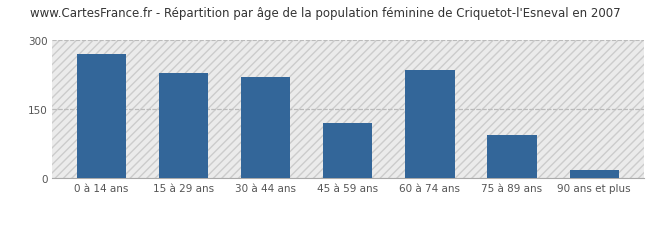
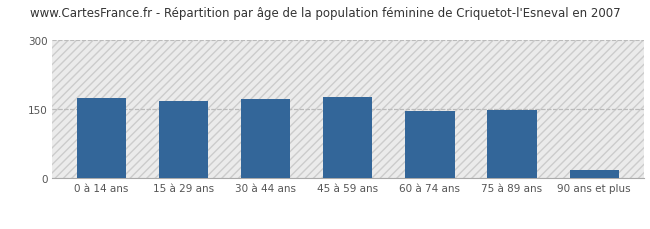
0 à 14 ans: 270 -> 175
15 à 29 ans: 230 -> 168
30 à 44 ans: 220 -> 172
45 à 59 ans: 120 -> 178
60 à 74 ans: 235 -> 147
75 à 89 ans: 95 -> 148
